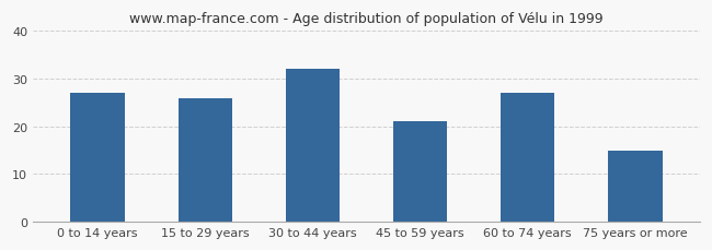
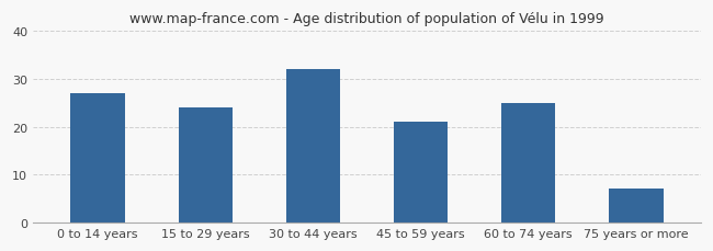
15 to 29 years: 26 -> 24
60 to 74 years: 27 -> 25
75 years or more: 15 -> 7
